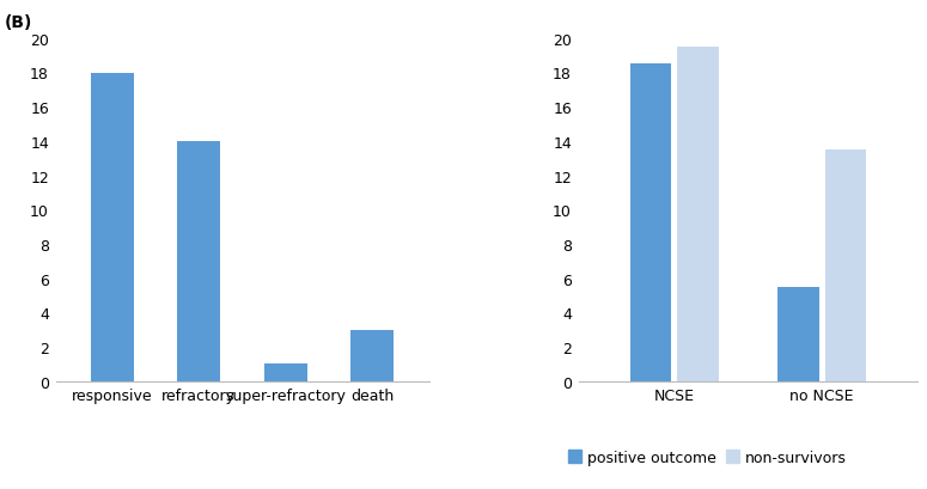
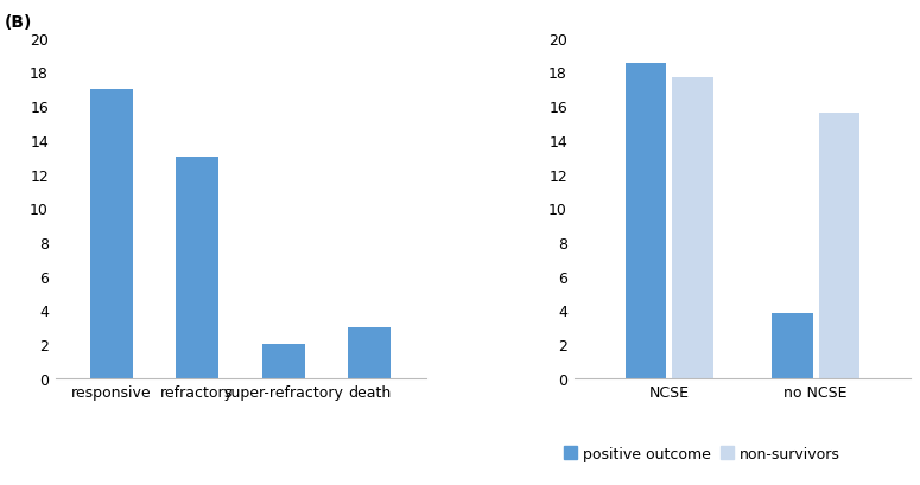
responsive: 18 -> 17
refractory: 14 -> 13
super-refractory: 1 -> 2
non-survivors/NCSE: 19.5 -> 17.7
positive outcome/no NCSE: 5.5 -> 3.8
non-survivors/no NCSE: 13.5 -> 15.6
